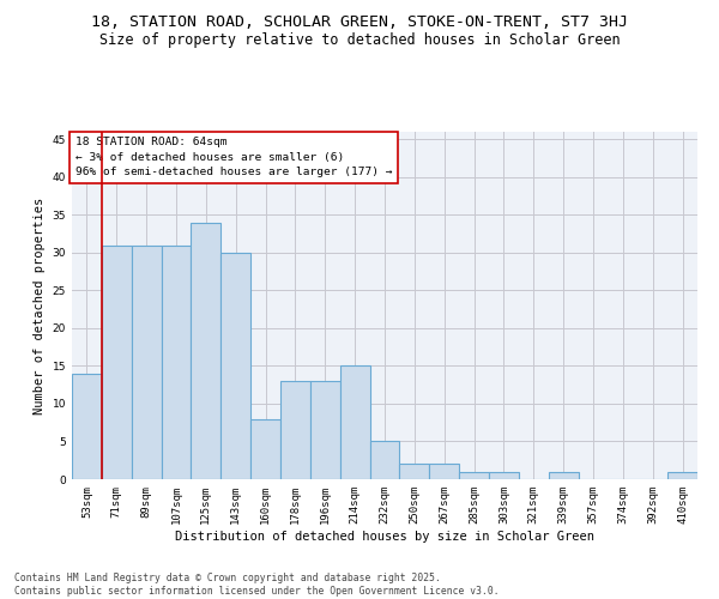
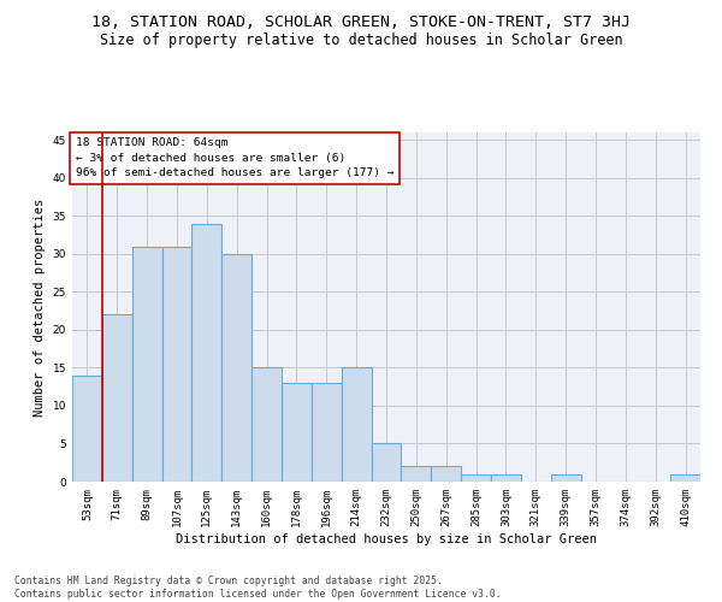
71sqm: 31 -> 22
160sqm: 8 -> 15
